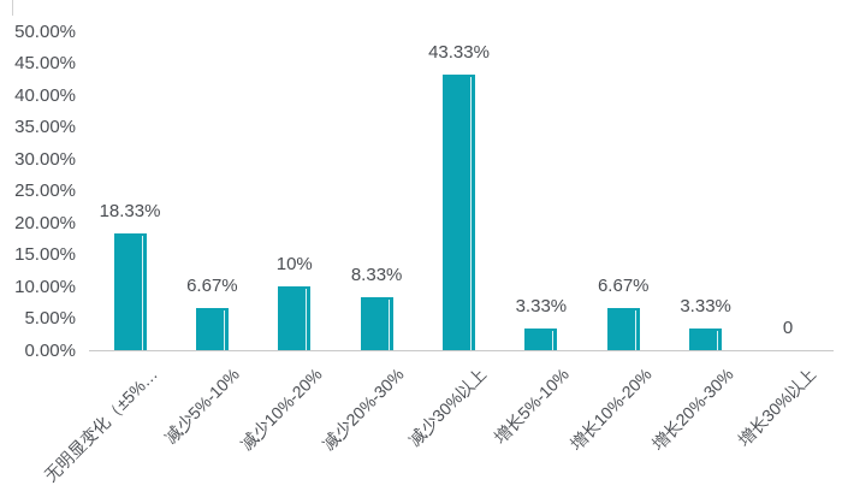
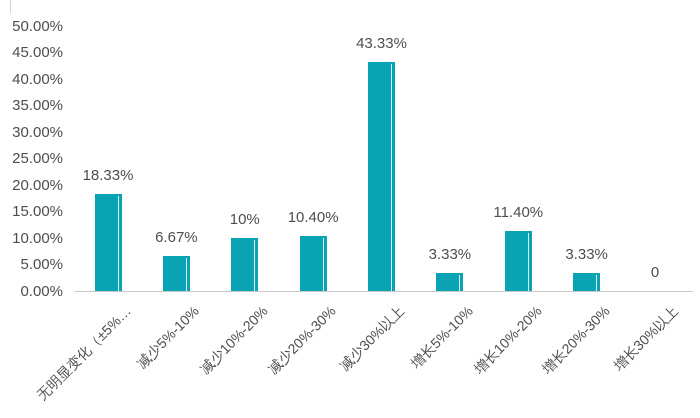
减少20%-30%: 8.33% -> 10.40%
增长10%-20%: 6.67% -> 11.40%
